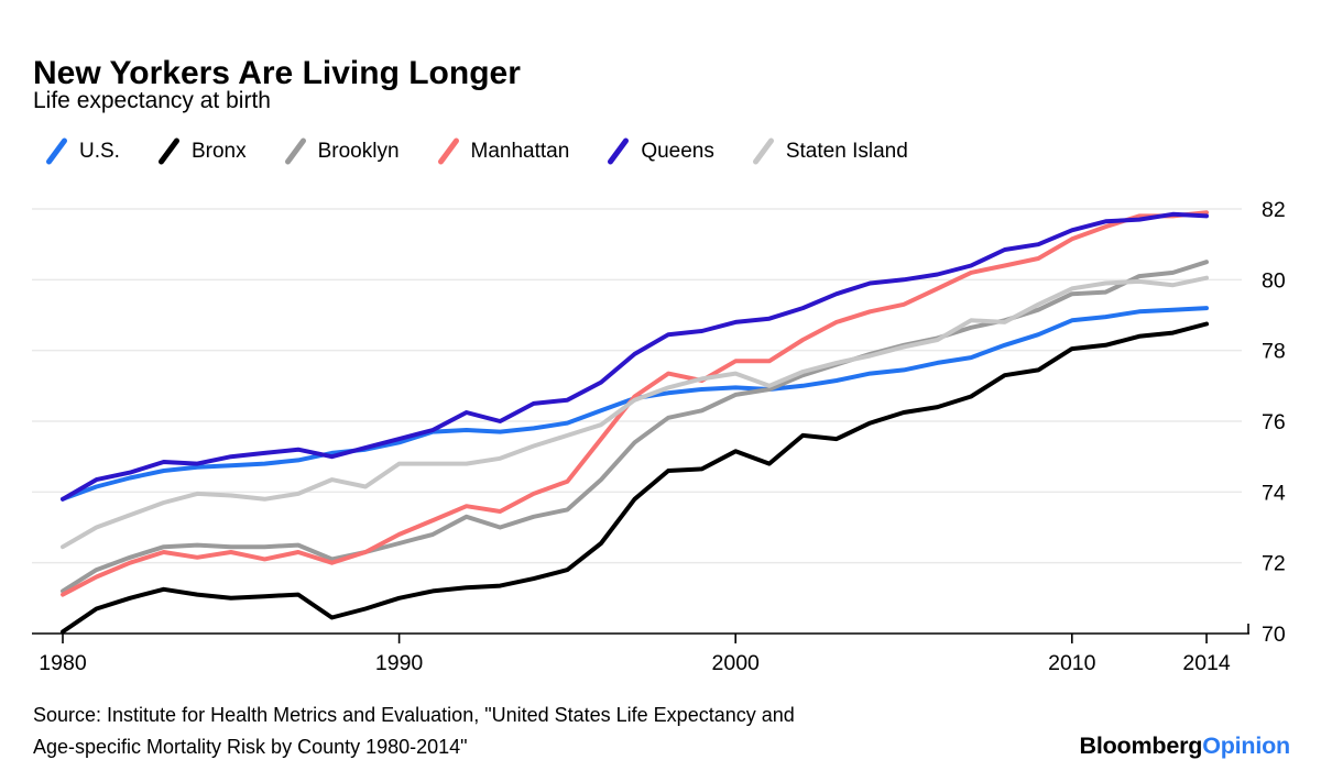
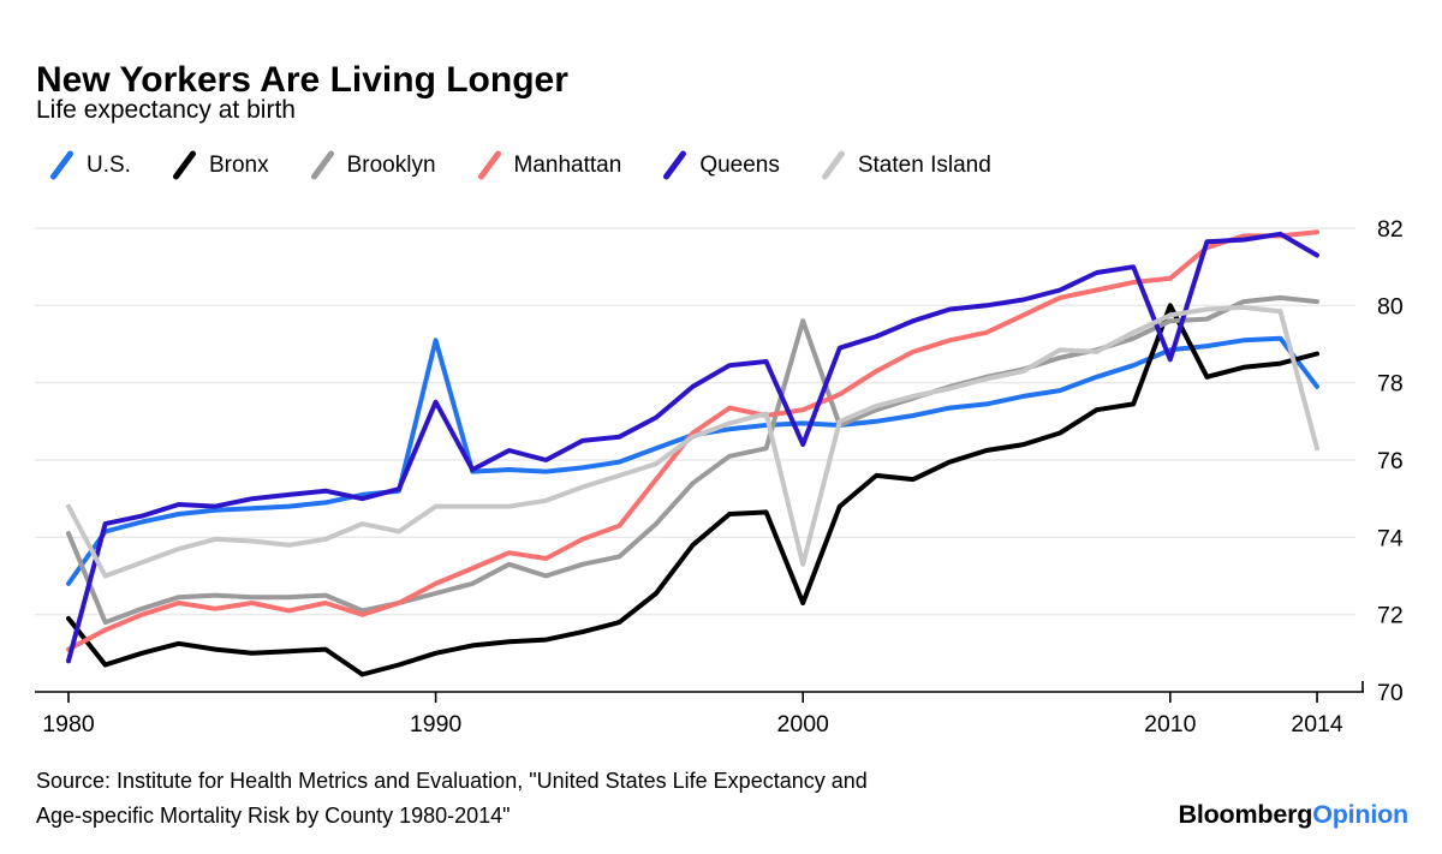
U.S./1980: 73.8 -> 72.8
Bronx/1980: 70.0 -> 71.9
Brooklyn/1980: 71.2 -> 74.1
Queens/1980: 73.8 -> 70.8
Staten Island/1980: 72.5 -> 74.8
U.S./1990: 75.4 -> 79.1
Queens/1990: 75.5 -> 77.5
Bronx/2000: 75.2 -> 72.3
Brooklyn/2000: 76.8 -> 79.6
Manhattan/2000: 77.7 -> 77.3
Queens/2000: 78.8 -> 76.4
Staten Island/2000: 77.3 -> 73.3
Bronx/2010: 78.0 -> 80.0
Manhattan/2010: 81.2 -> 80.7
Queens/2010: 81.4 -> 78.6
U.S./2014: 79.2 -> 77.9
Brooklyn/2014: 80.5 -> 80.1
Queens/2014: 81.8 -> 81.3
Staten Island/2014: 80.0 -> 76.3
